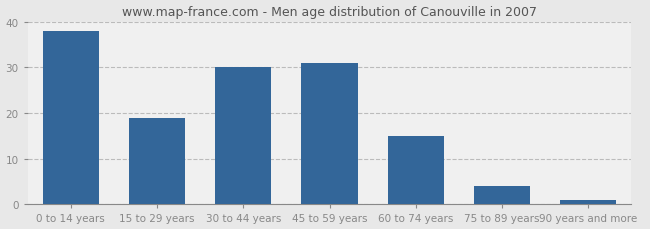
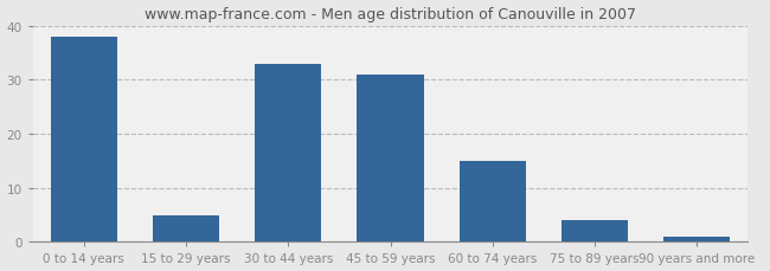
15 to 29 years: 19 -> 5
30 to 44 years: 30 -> 33
